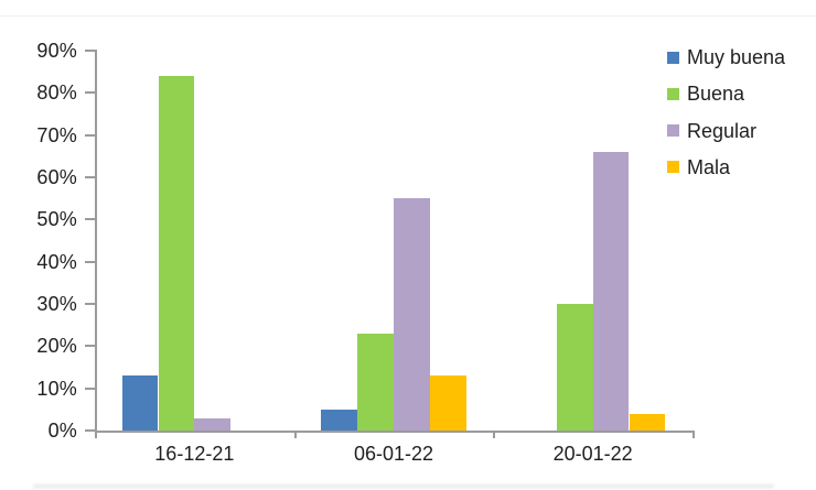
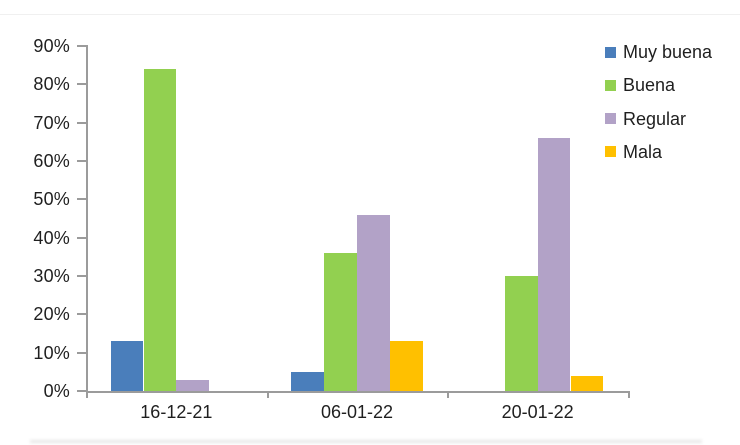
Buena/06-01-22: 23% -> 36%
Regular/06-01-22: 55% -> 46%
